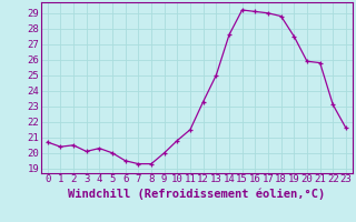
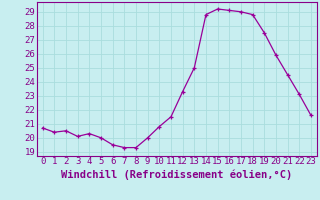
14: 27.6 -> 28.8
21: 25.8 -> 24.5
